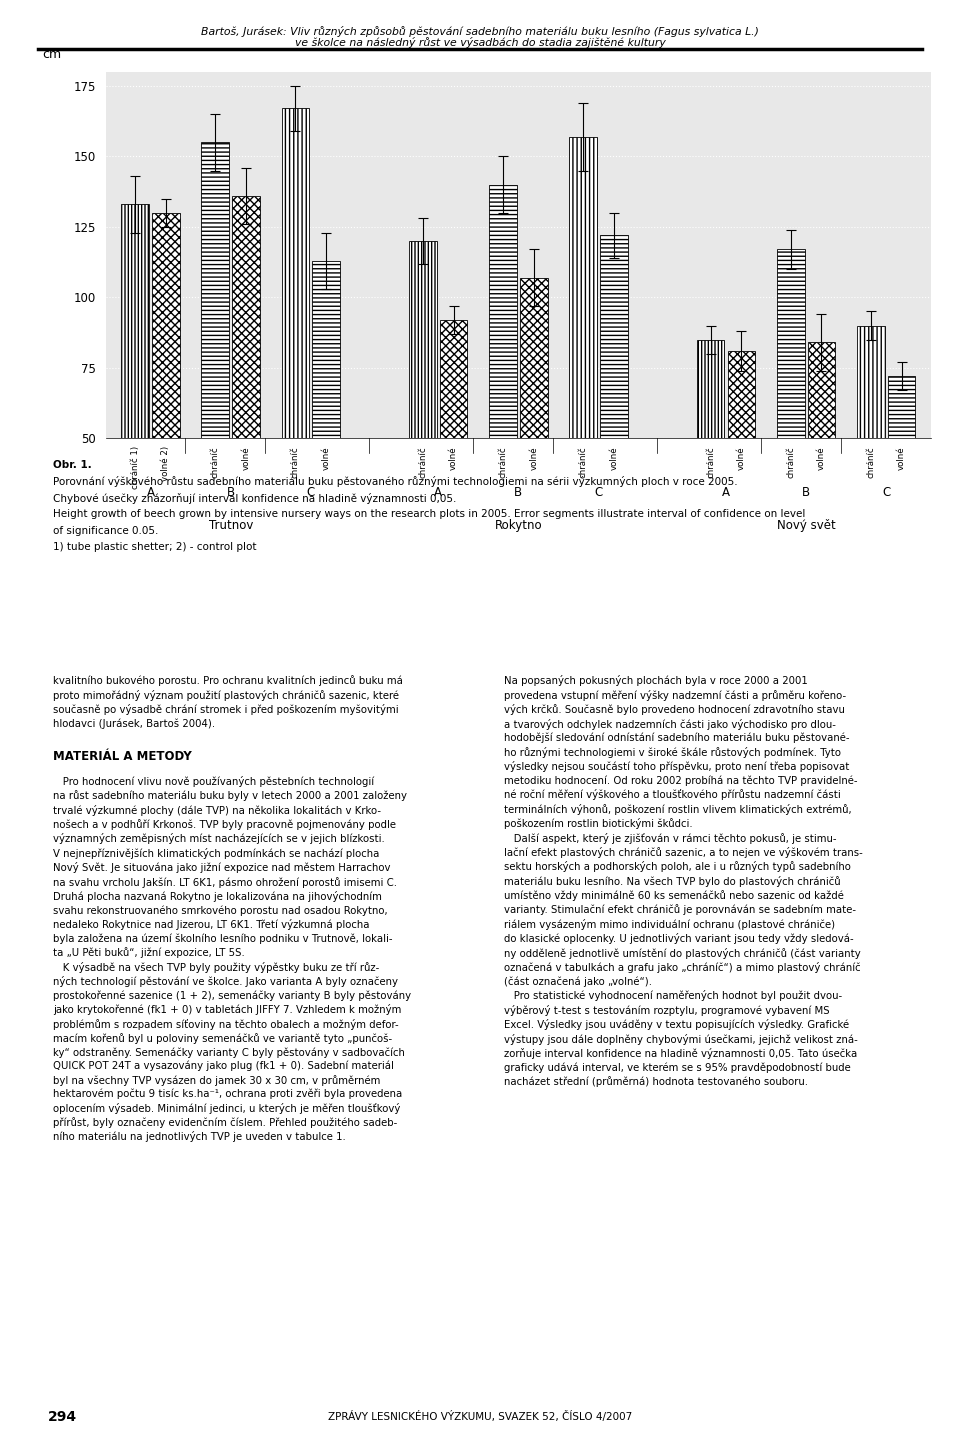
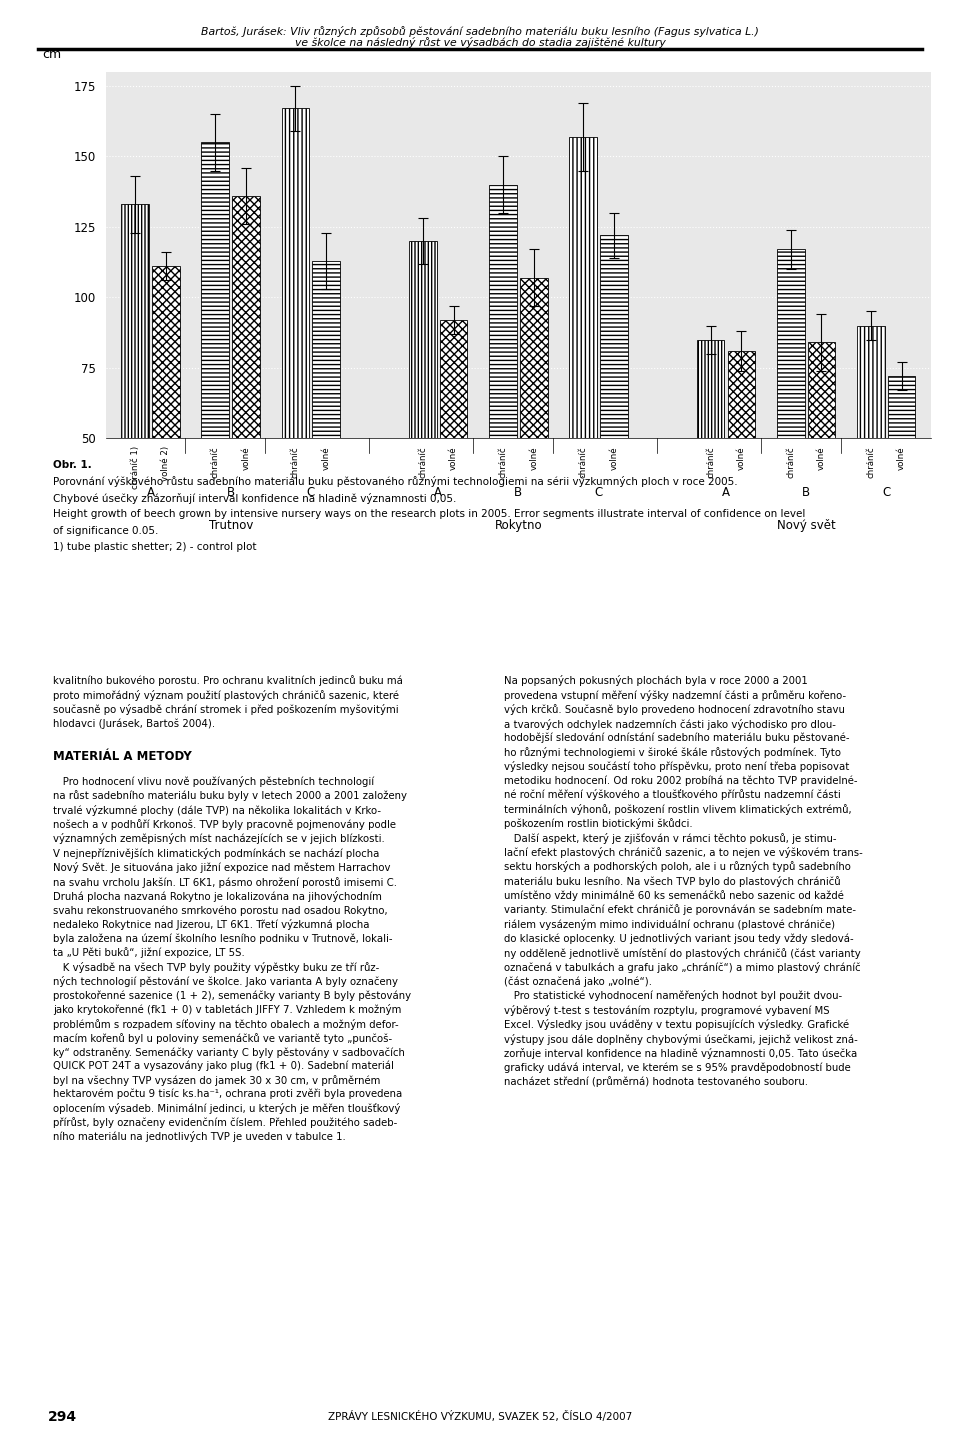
volné 2): 130 -> 111
